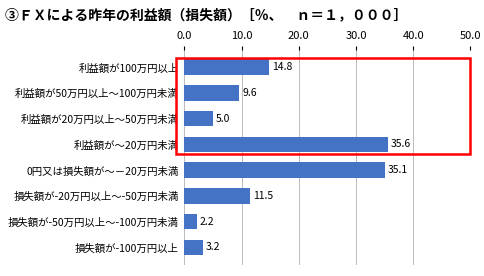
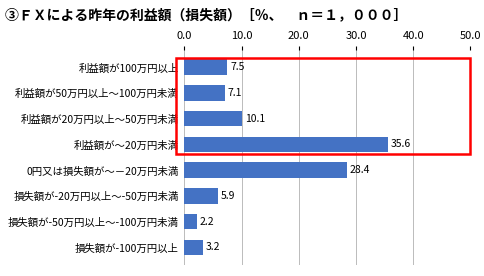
利益額が100万円以上: 14.8 -> 7.5
利益額が50万円以上～100万円未満: 9.6 -> 7.1
利益額が20万円以上～50万円未満: 5.0 -> 10.1
0円又は損失額が～－20万円未満: 35.1 -> 28.4
損失額が-20万円以上～-50万円未満: 11.5 -> 5.9
